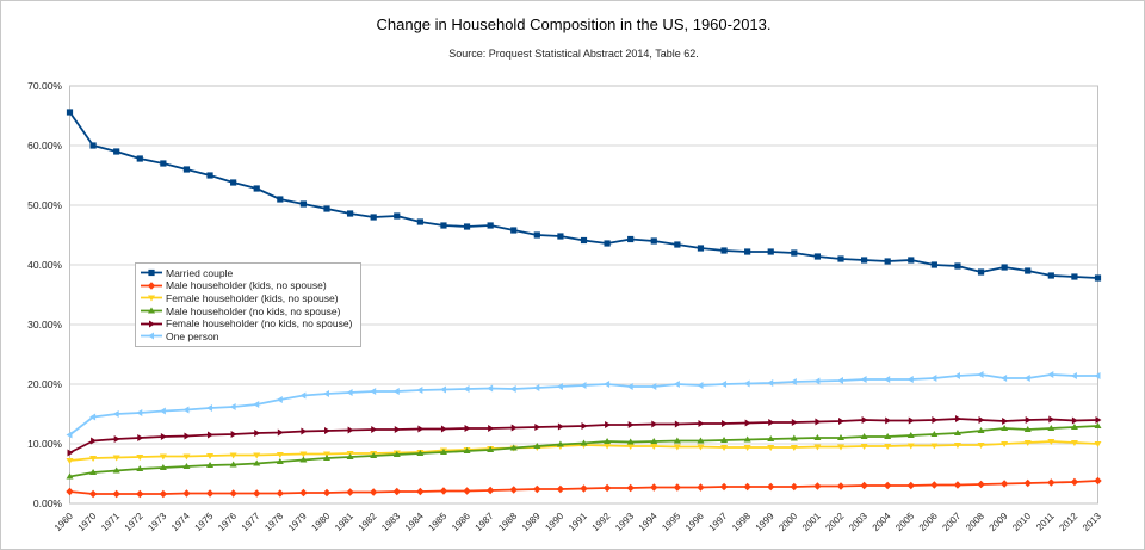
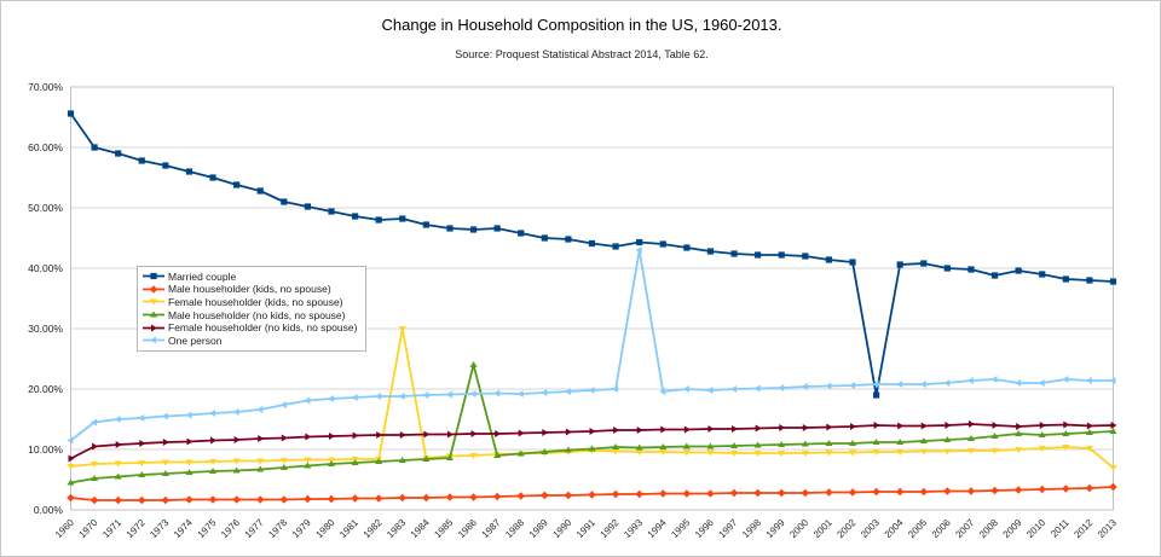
Female householder (kids, no spouse)/1983: 8% -> 30%
Male householder (no kids, no spouse)/1986: 9% -> 24%
One person/1993: 20% -> 43%
Married couple/2003: 41% -> 19%
Female householder (kids, no spouse)/2013: 10% -> 7%
